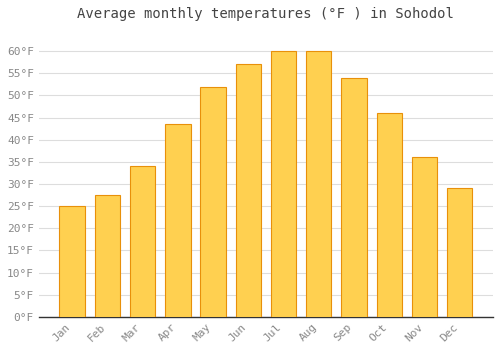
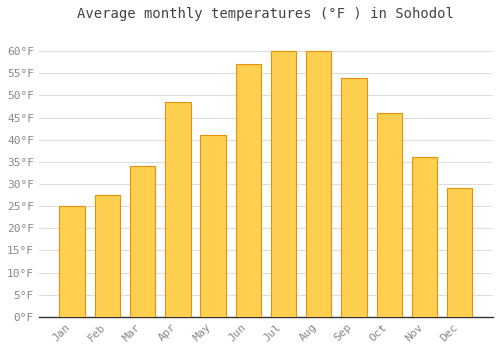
Apr: 43.5°F -> 48.5°F
May: 52.0°F -> 41.0°F
